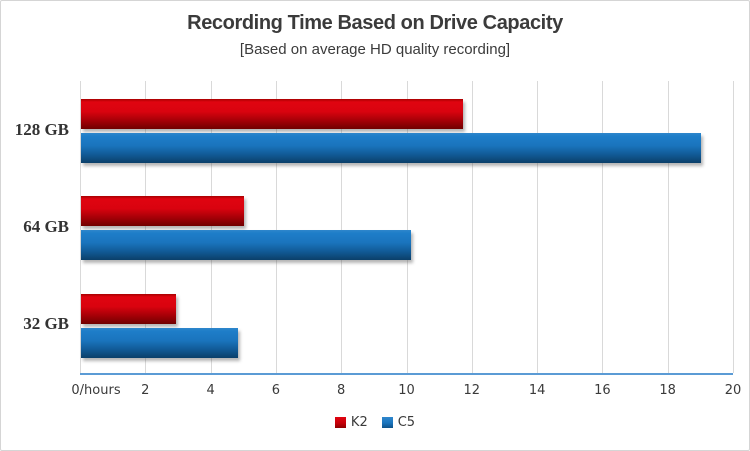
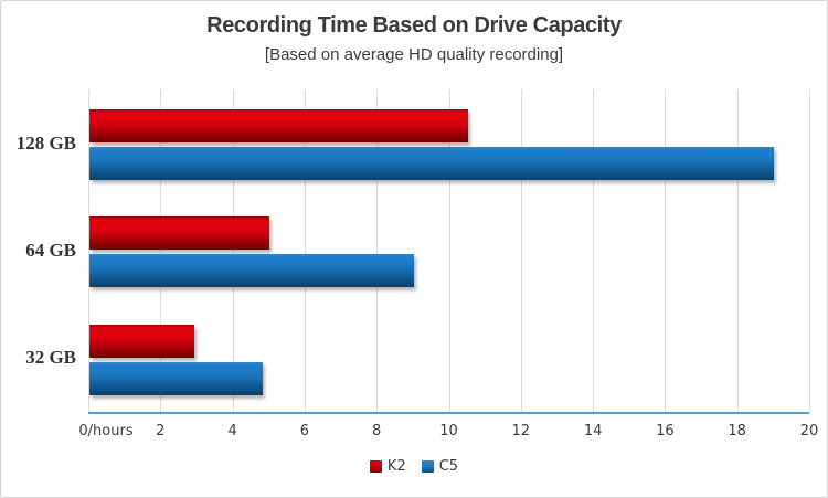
K2/128 GB: 11.7 -> 10.5
C5/64 GB: 10.1 -> 9.0
